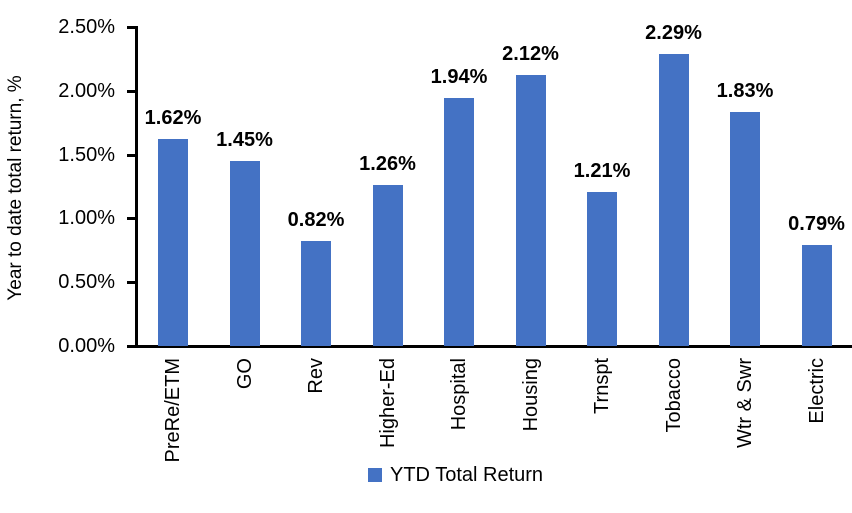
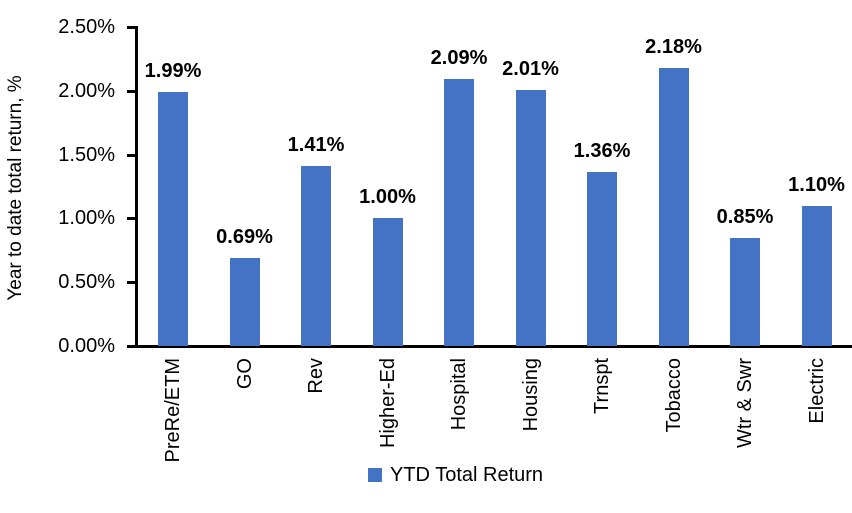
PreRe/ETM: 1.62% -> 1.99%
GO: 1.45% -> 0.69%
Rev: 0.82% -> 1.41%
Higher-Ed: 1.26% -> 1.00%
Hospital: 1.94% -> 2.09%
Housing: 2.12% -> 2.01%
Trnspt: 1.21% -> 1.36%
Tobacco: 2.29% -> 2.18%
Wtr & Swr: 1.83% -> 0.85%
Electric: 0.79% -> 1.10%
